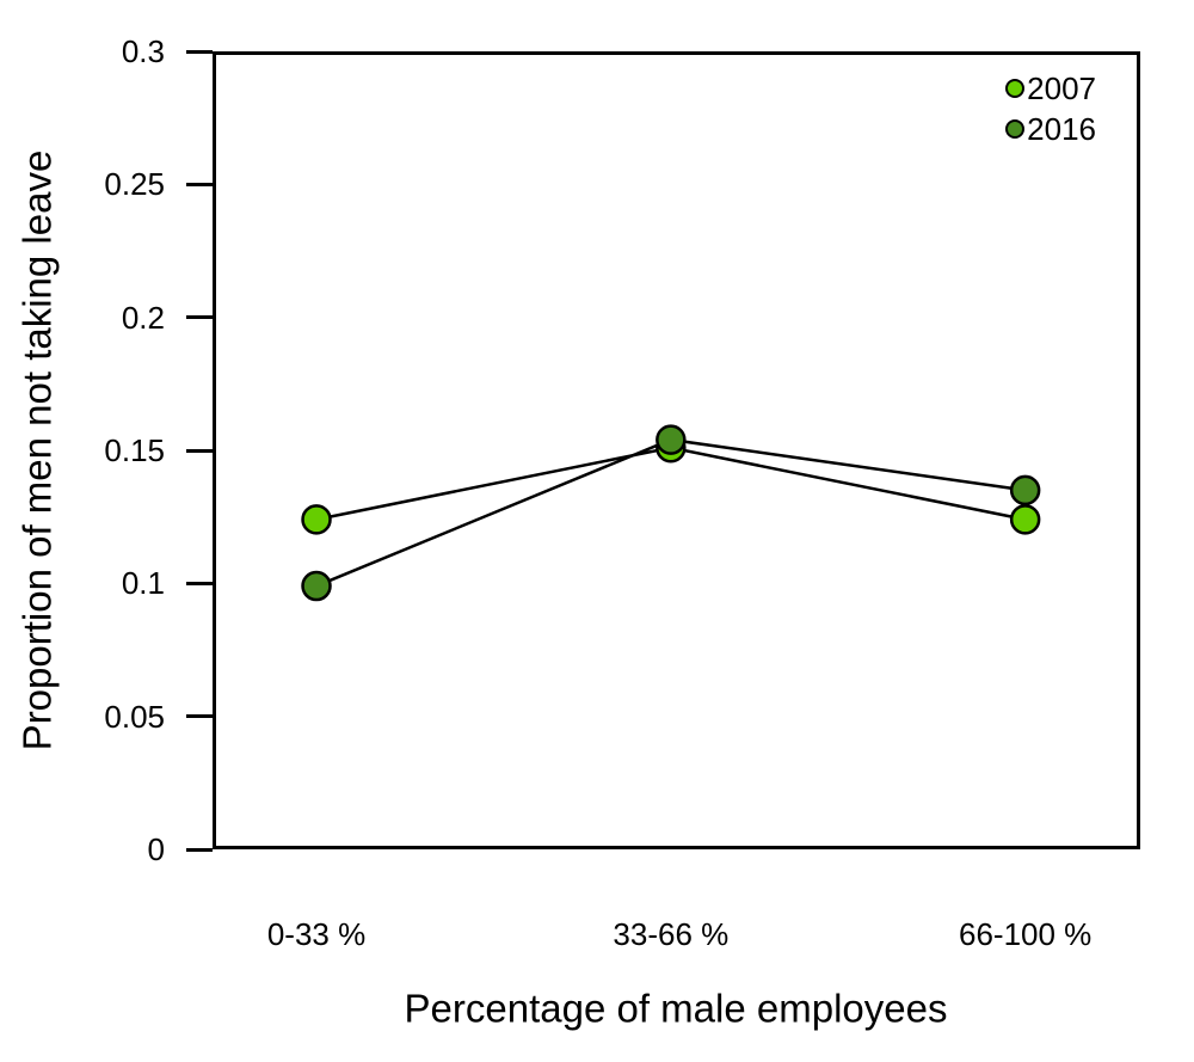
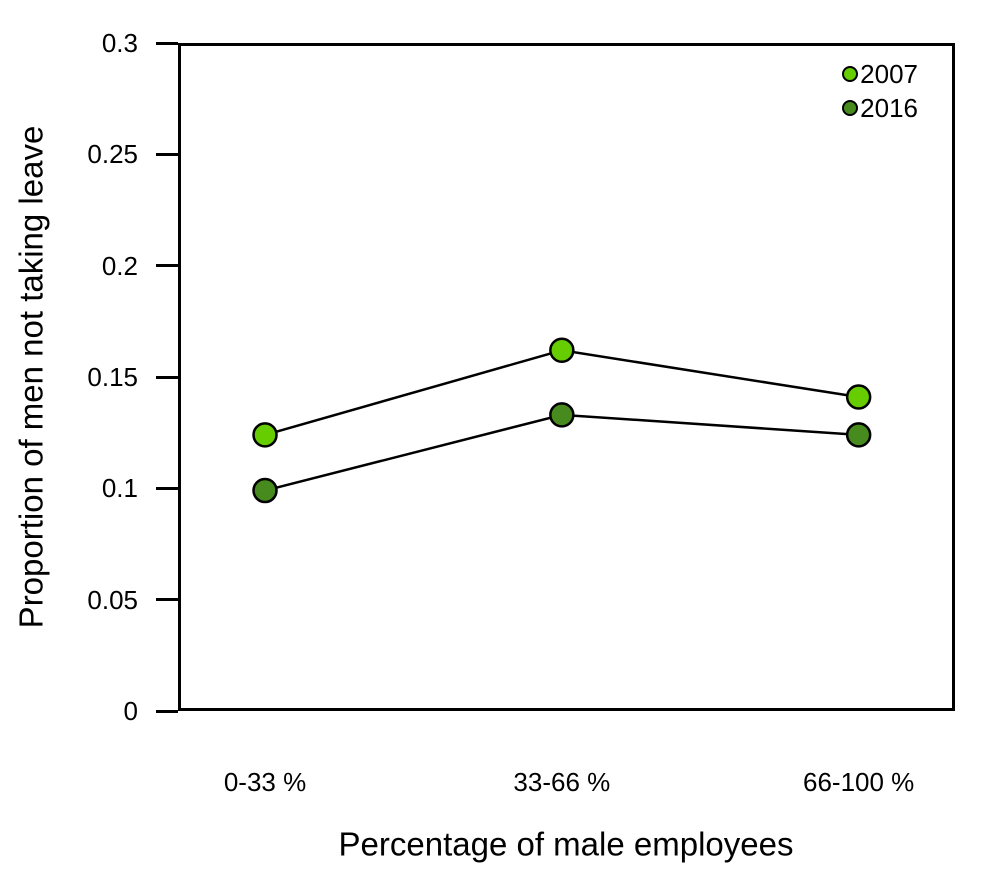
2007/33-66 %: 0.151 -> 0.162
2016/33-66 %: 0.154 -> 0.133
2007/66-100 %: 0.124 -> 0.141
2016/66-100 %: 0.135 -> 0.124
